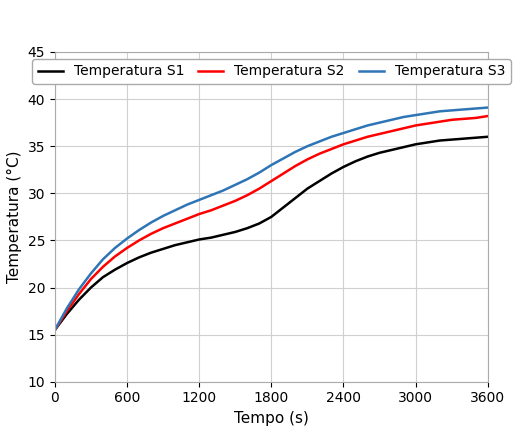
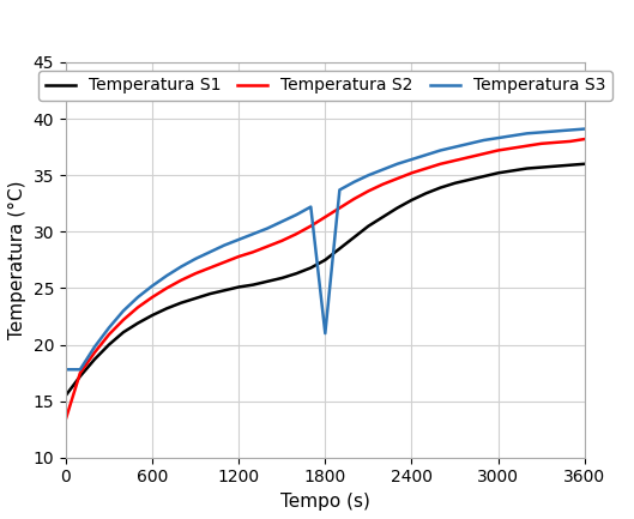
Temperatura S2/0: 15.5 -> 13.4
Temperatura S3/0: 15.5 -> 17.8
Temperatura S3/1800: 33.0 -> 21.0
